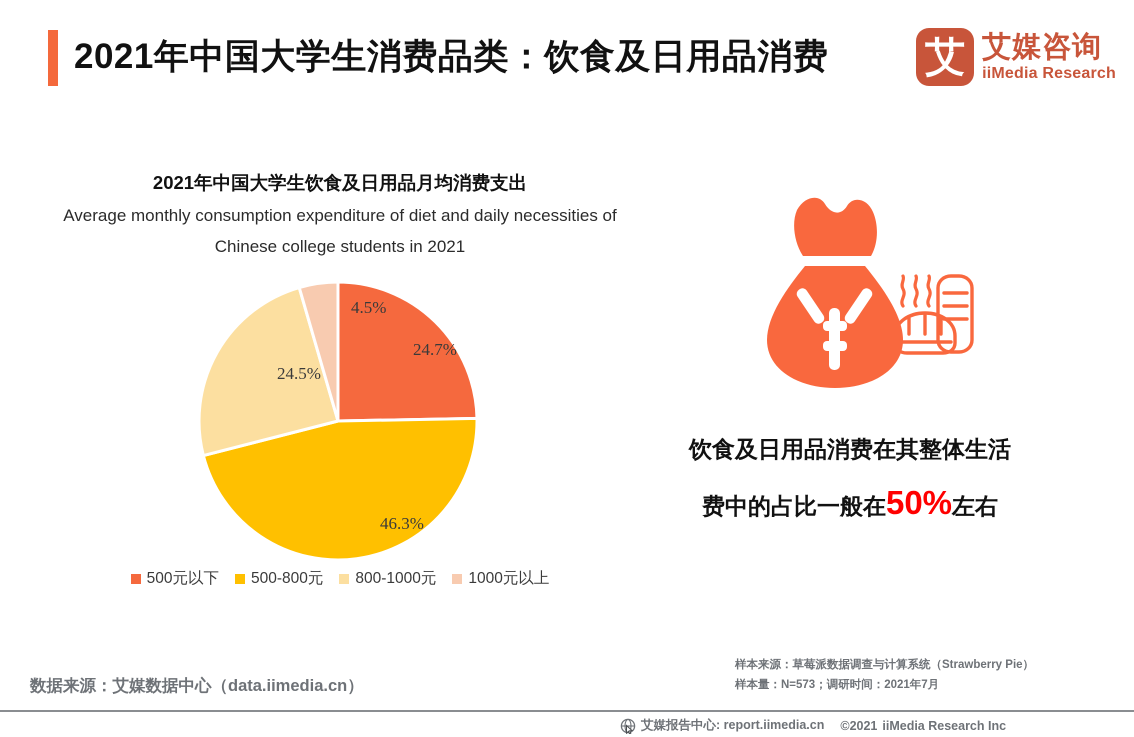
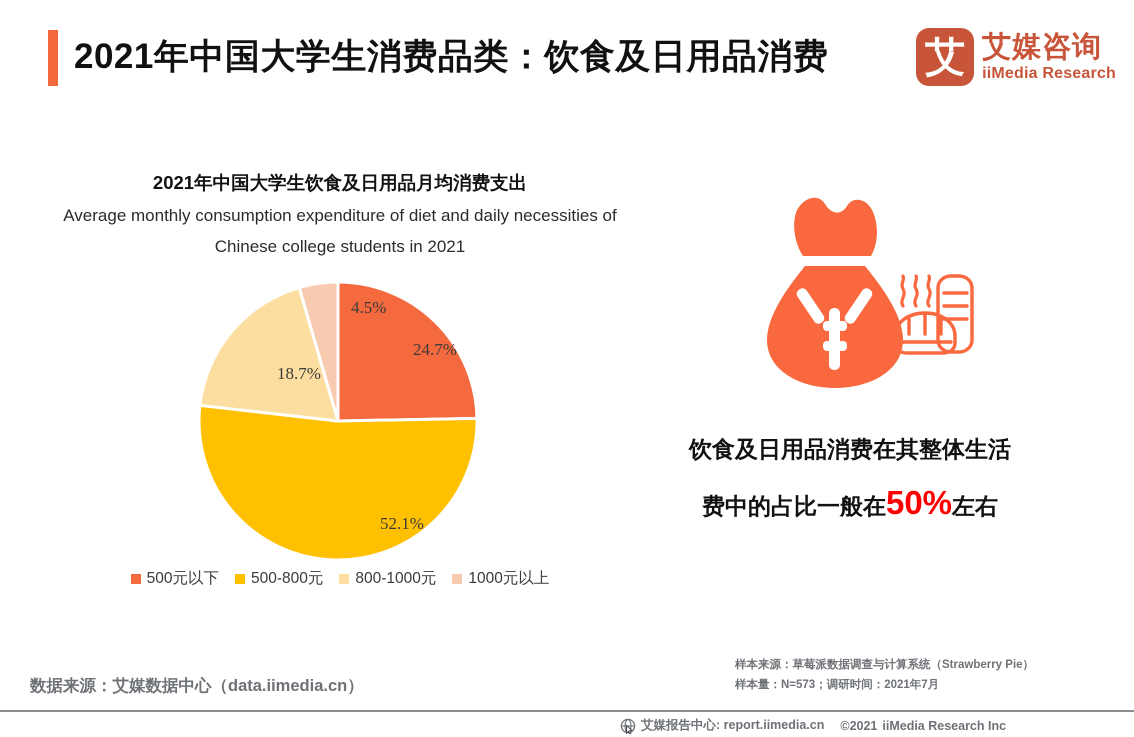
500-800元: 46.3% -> 52.1%
800-1000元: 24.5% -> 18.7%
